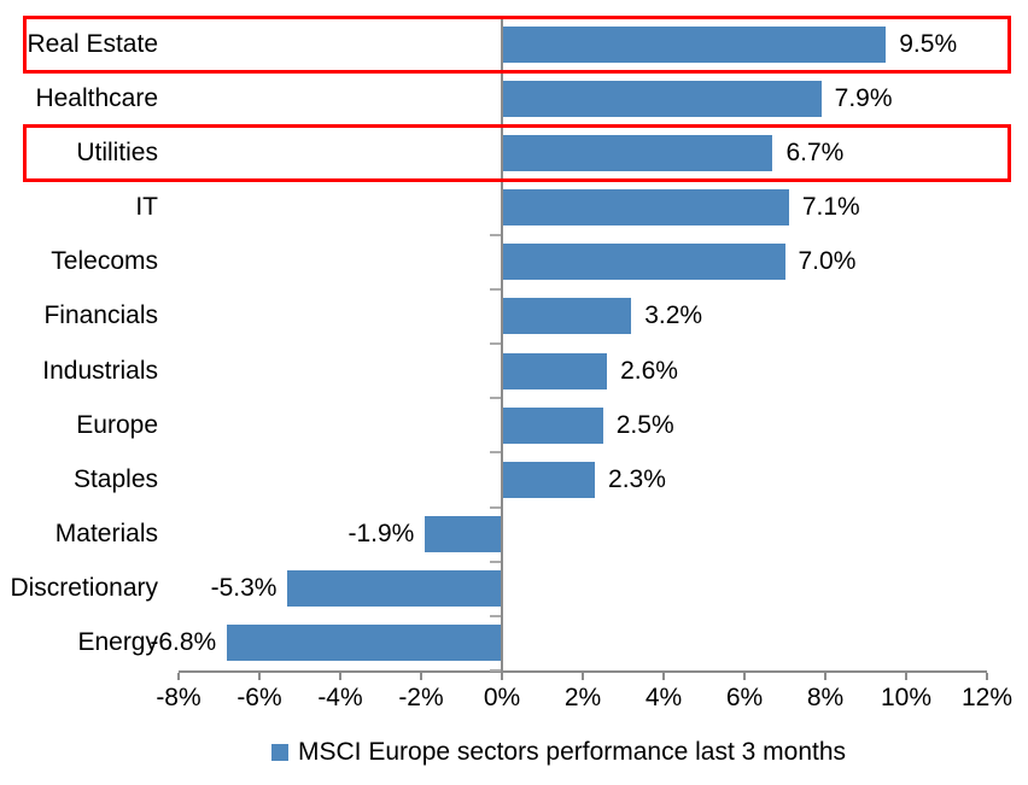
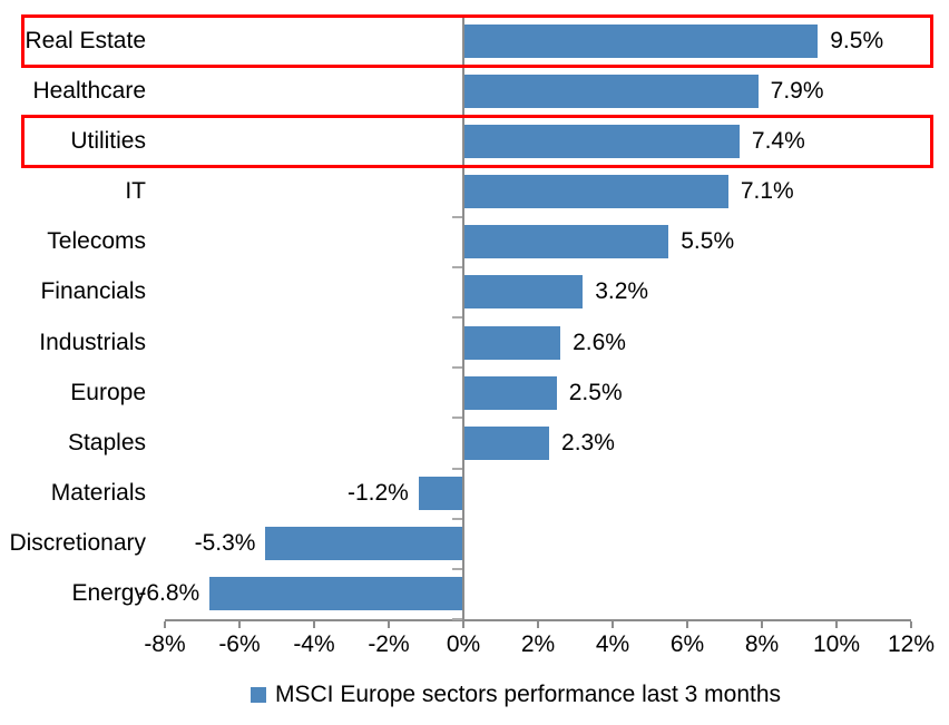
Utilities: 6.7% -> 7.4%
Telecoms: 7.0% -> 5.5%
Materials: -1.9% -> -1.2%
